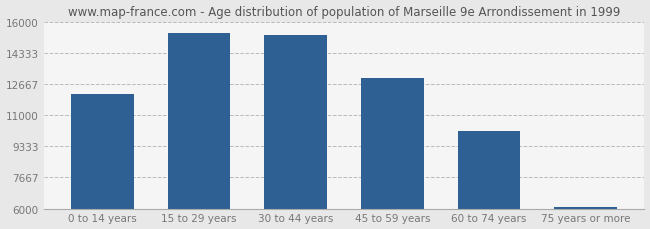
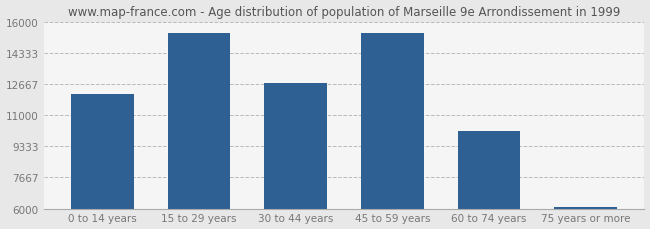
30 to 44 years: 15300 -> 12700
45 to 59 years: 13000 -> 15400
